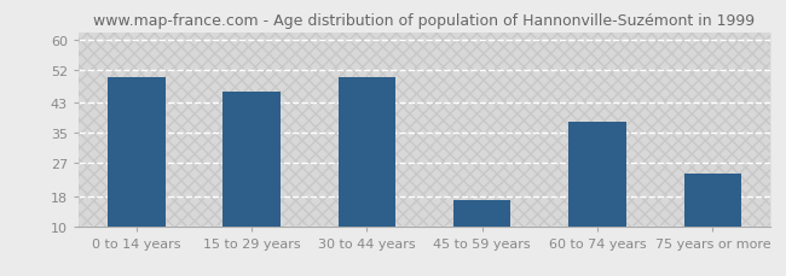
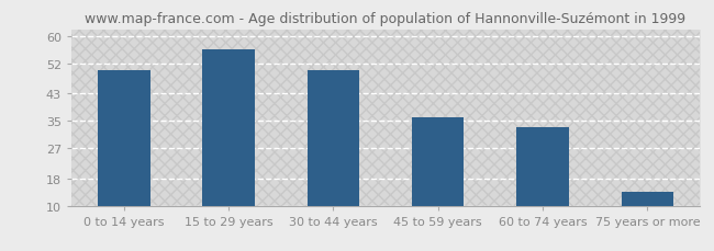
15 to 29 years: 46 -> 56
45 to 59 years: 17 -> 36
60 to 74 years: 38 -> 33
75 years or more: 24 -> 14
